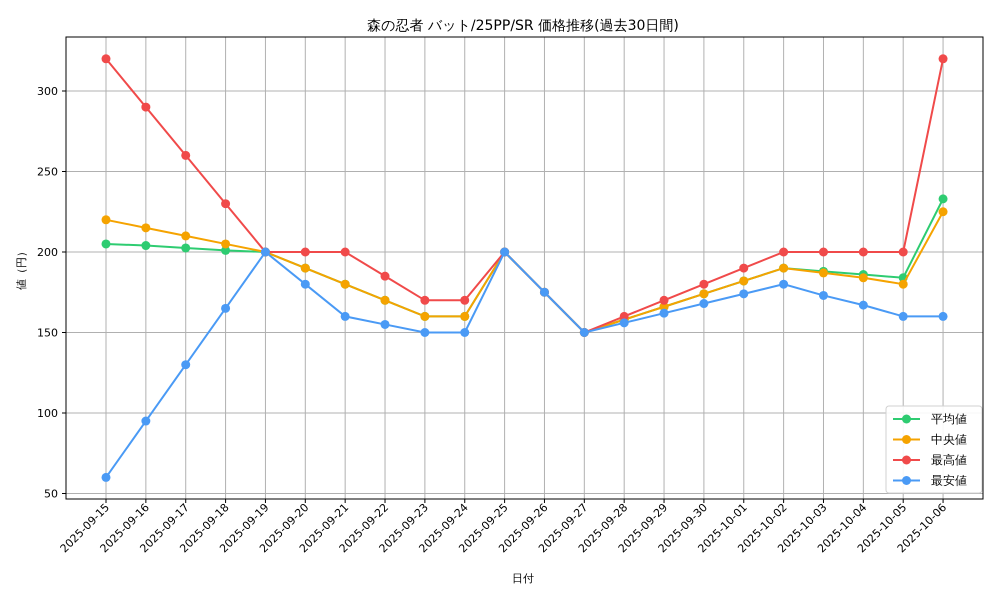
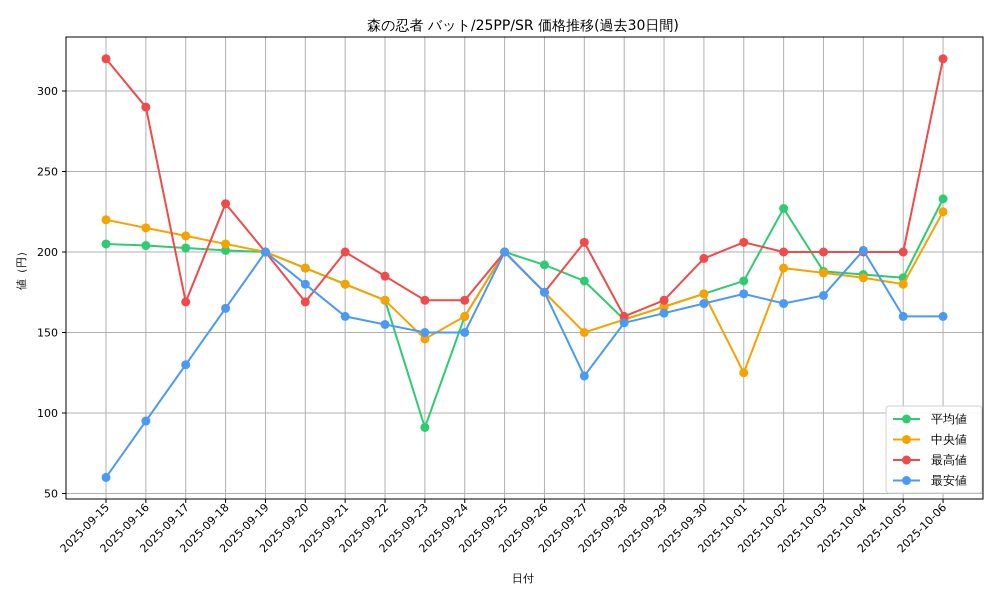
最高値/2025-09-17: 260 -> 169
最高値/2025-09-20: 200 -> 169
平均値/2025-09-23: 160 -> 91
中央値/2025-09-23: 160 -> 146
平均値/2025-09-26: 175 -> 192
平均値/2025-09-27: 150 -> 182
最高値/2025-09-27: 150 -> 206
最安値/2025-09-27: 150 -> 123
最高値/2025-09-30: 180 -> 196
中央値/2025-10-01: 182 -> 125
最高値/2025-10-01: 190 -> 206
平均値/2025-10-02: 190 -> 227
最安値/2025-10-02: 180 -> 168
最安値/2025-10-04: 167 -> 201
